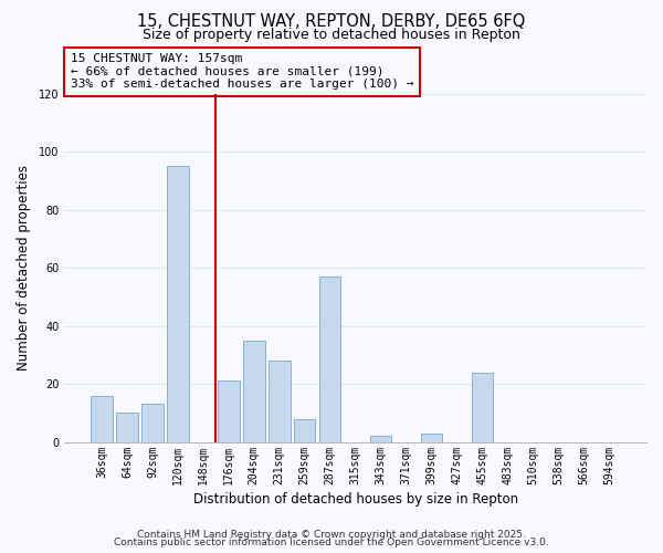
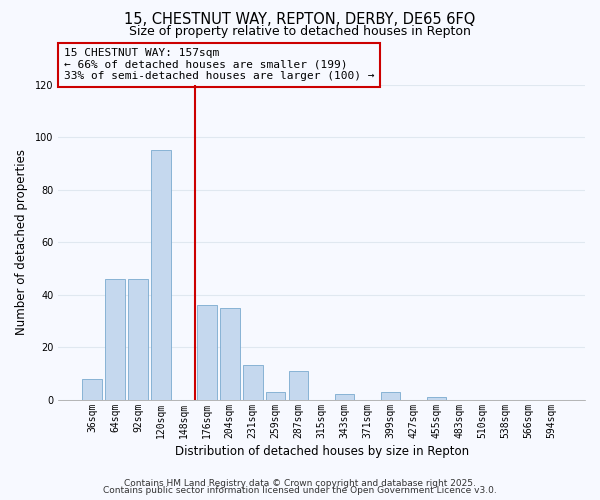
36sqm: 16 -> 8
64sqm: 10 -> 46
92sqm: 13 -> 46
176sqm: 21 -> 36
231sqm: 28 -> 13
259sqm: 8 -> 3
287sqm: 57 -> 11
455sqm: 24 -> 1
